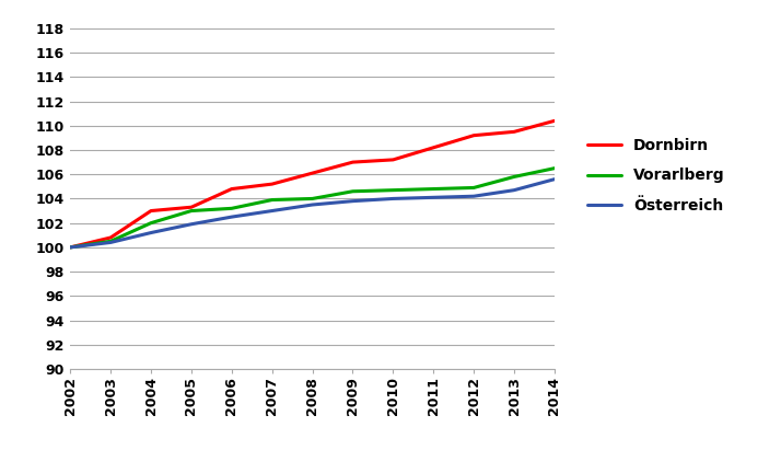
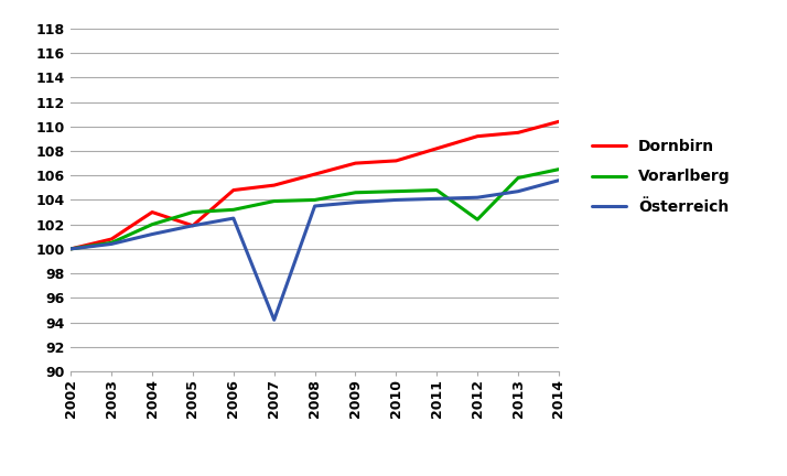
Dornbirn/2005: 103.3 -> 101.9
Österreich/2007: 103.0 -> 94.2
Vorarlberg/2012: 104.9 -> 102.4
